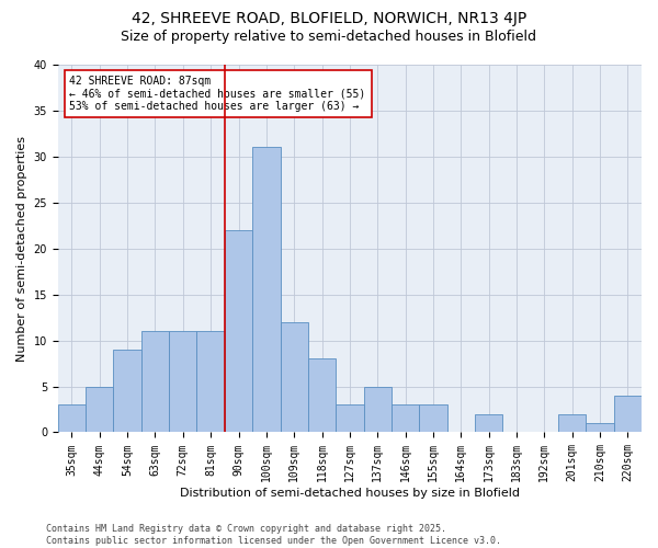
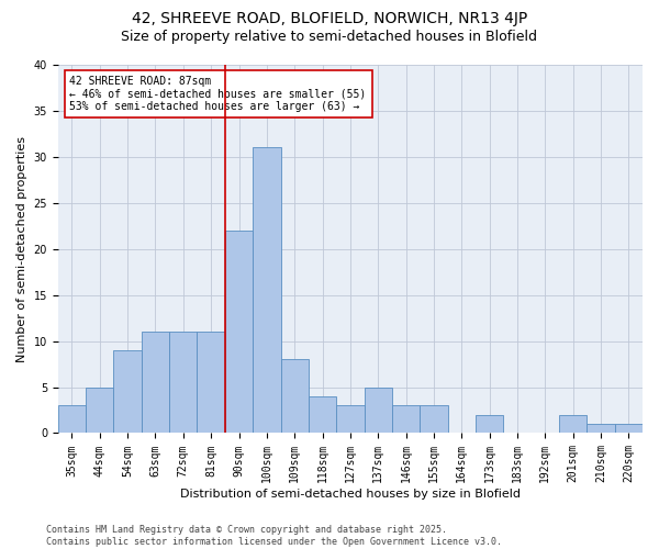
109sqm: 12 -> 8
118sqm: 8 -> 4
220sqm: 4 -> 1
